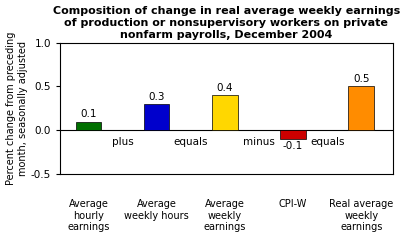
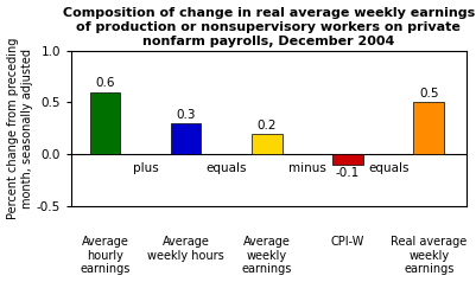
Average hourly earnings: 0.1 -> 0.6
Average weekly earnings: 0.4 -> 0.2
